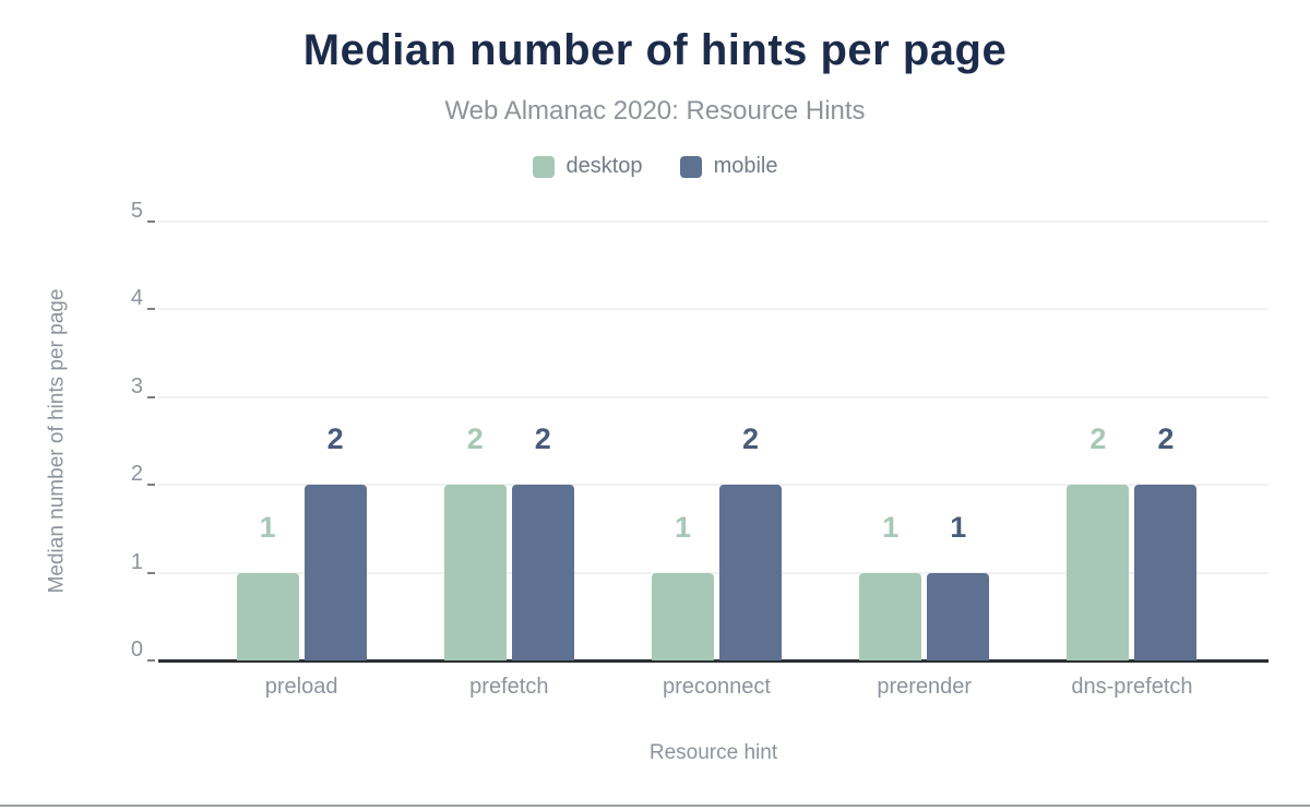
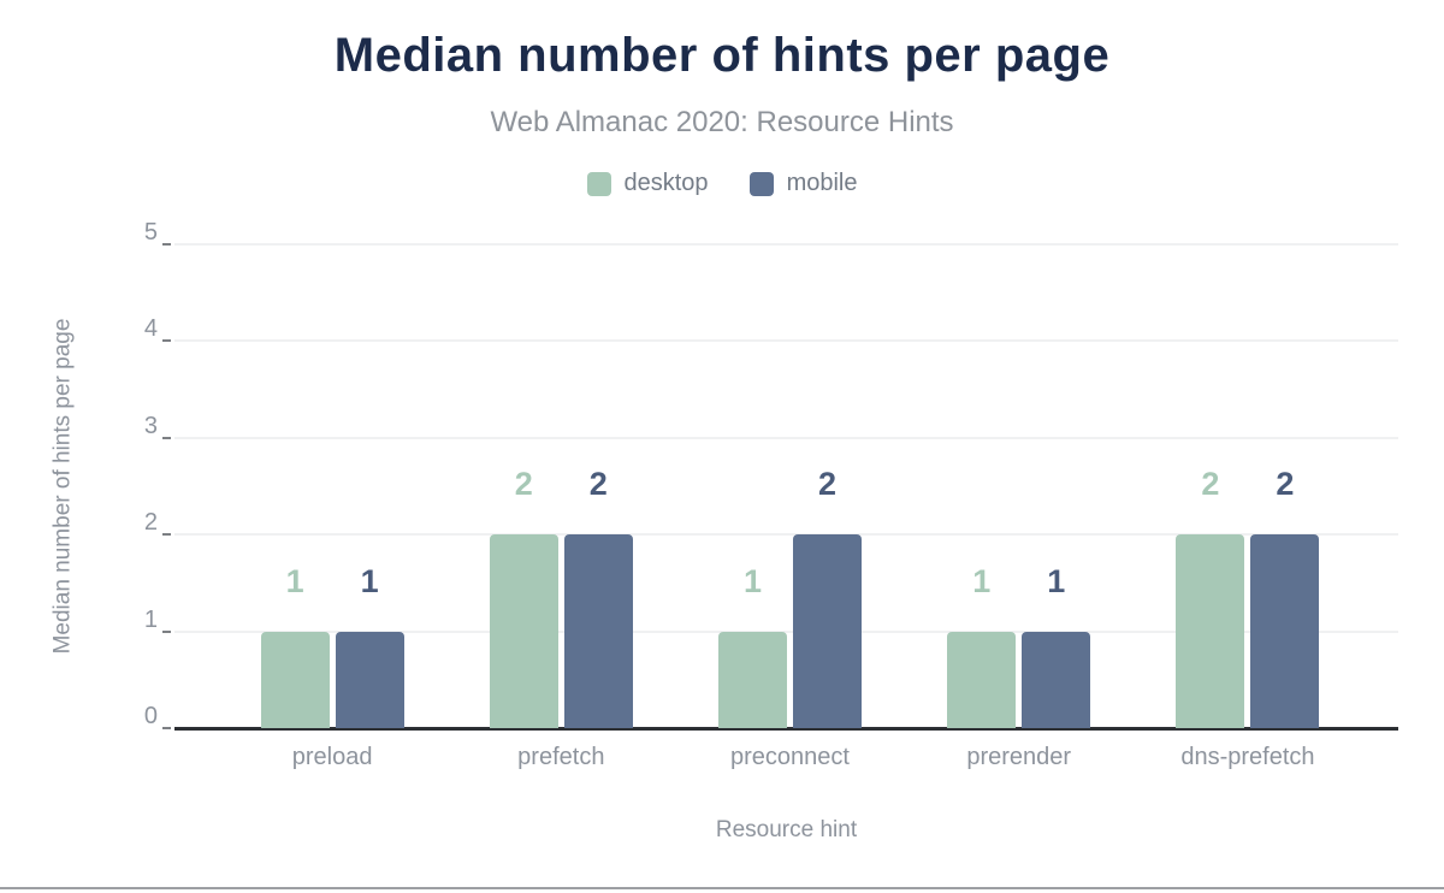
mobile/preload: 2 -> 1
